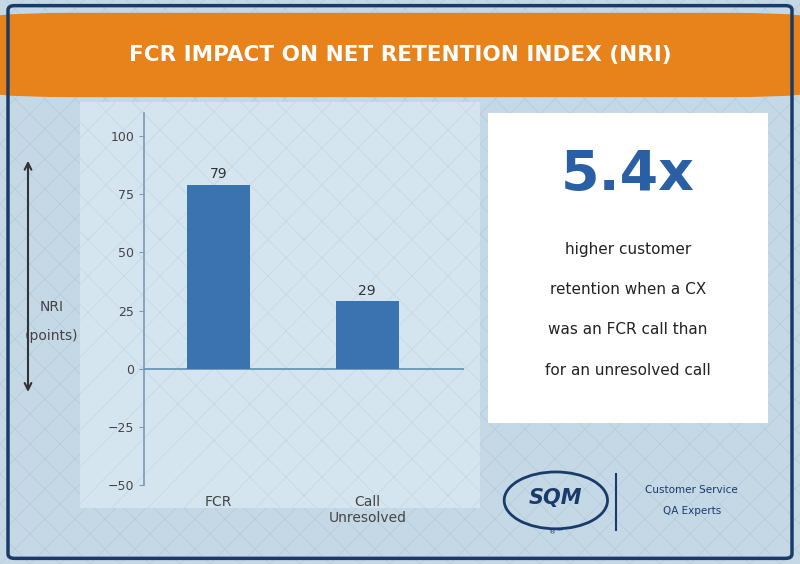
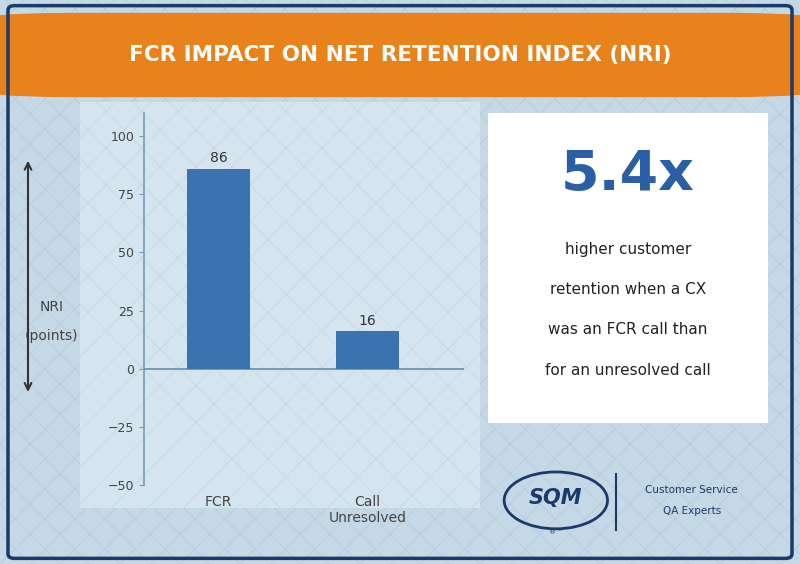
FCR: 79 -> 86
Call Unresolved: 29 -> 16
